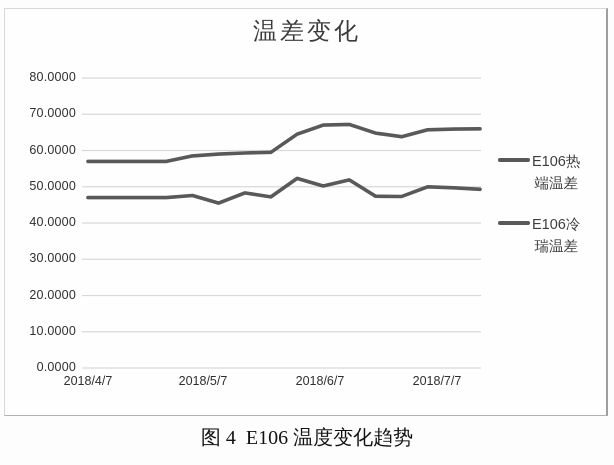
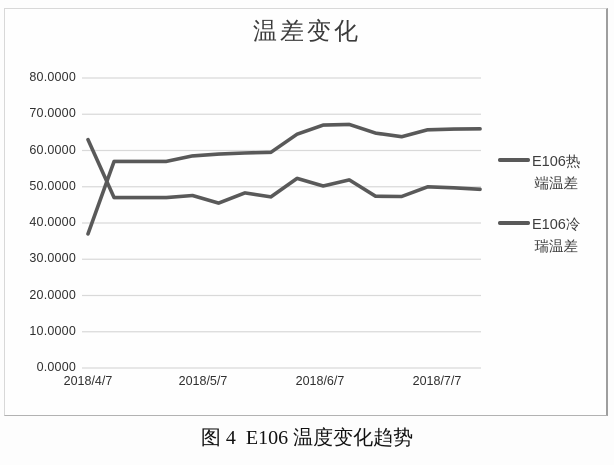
E106热端温差/2018/4/7: 57 -> 37
E106冷瑞温差/2018/4/7: 47 -> 63
